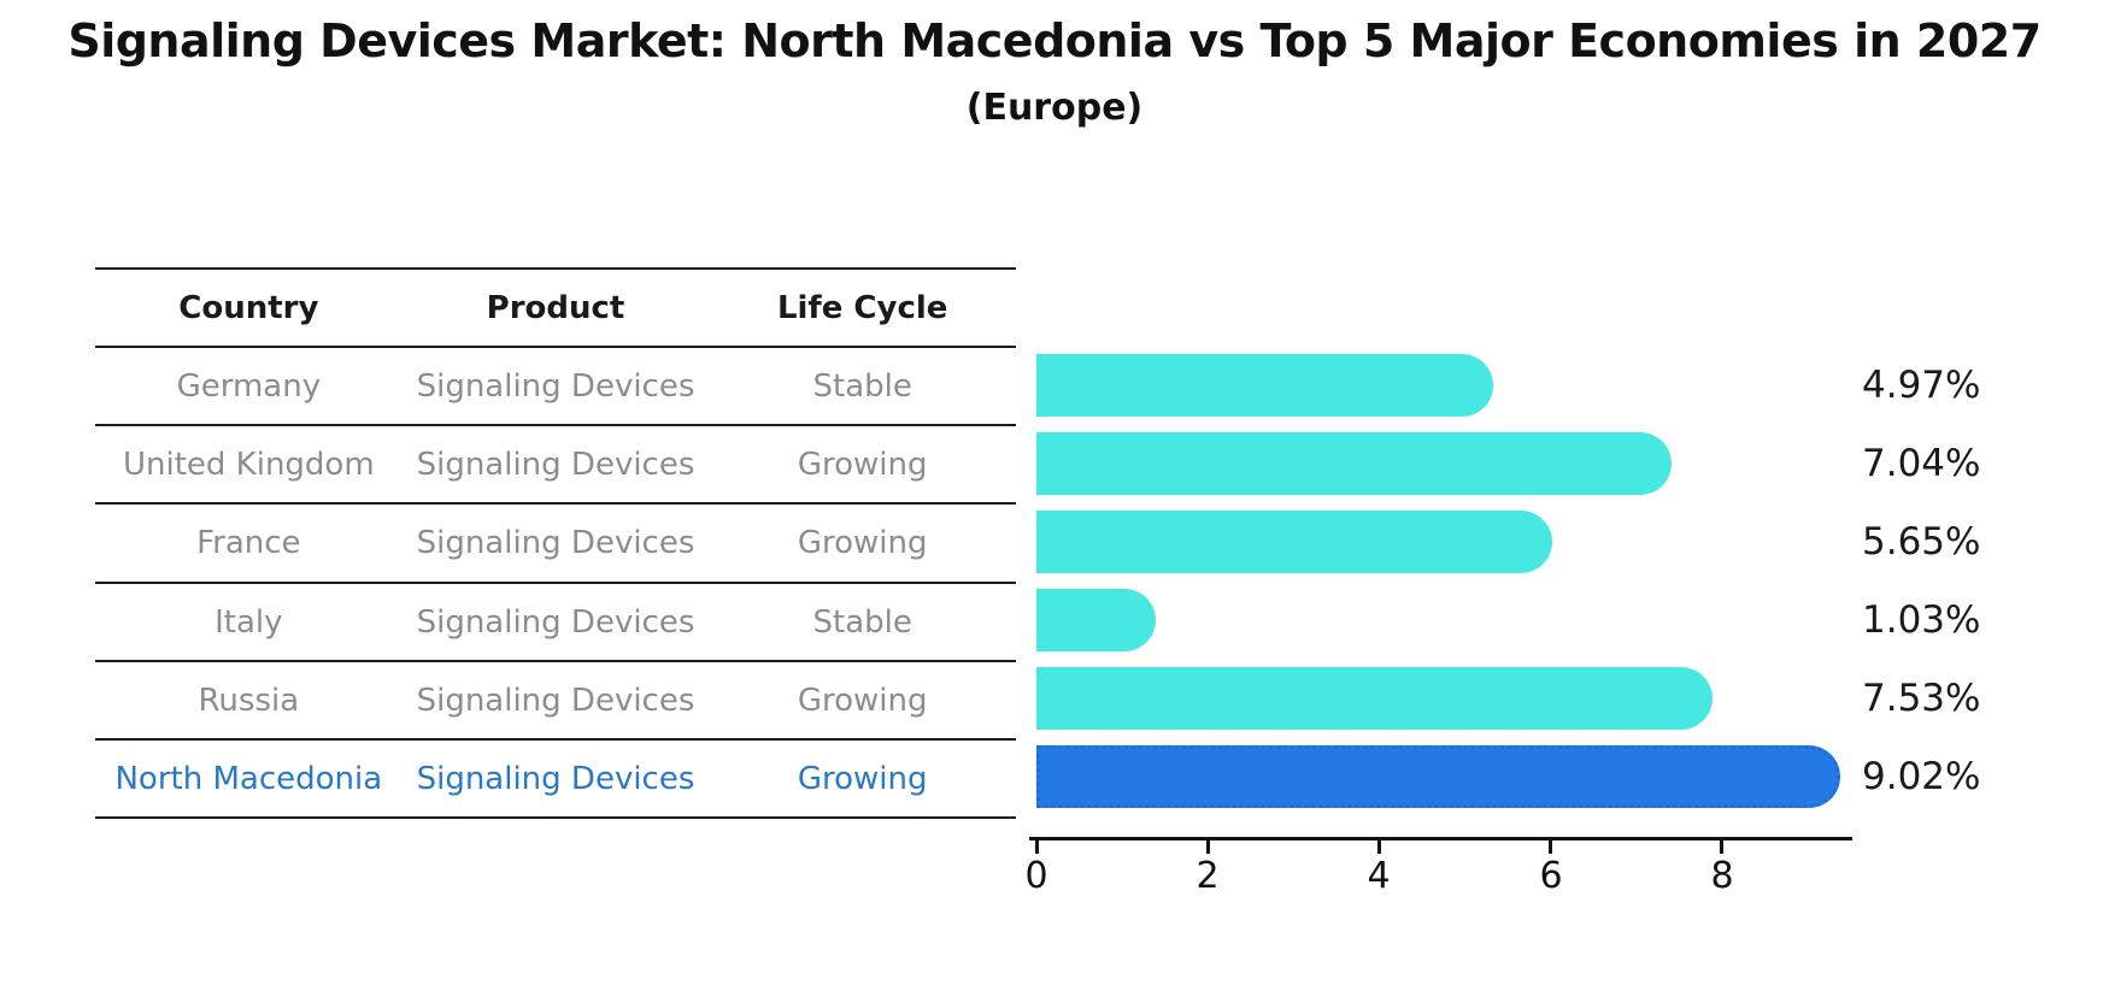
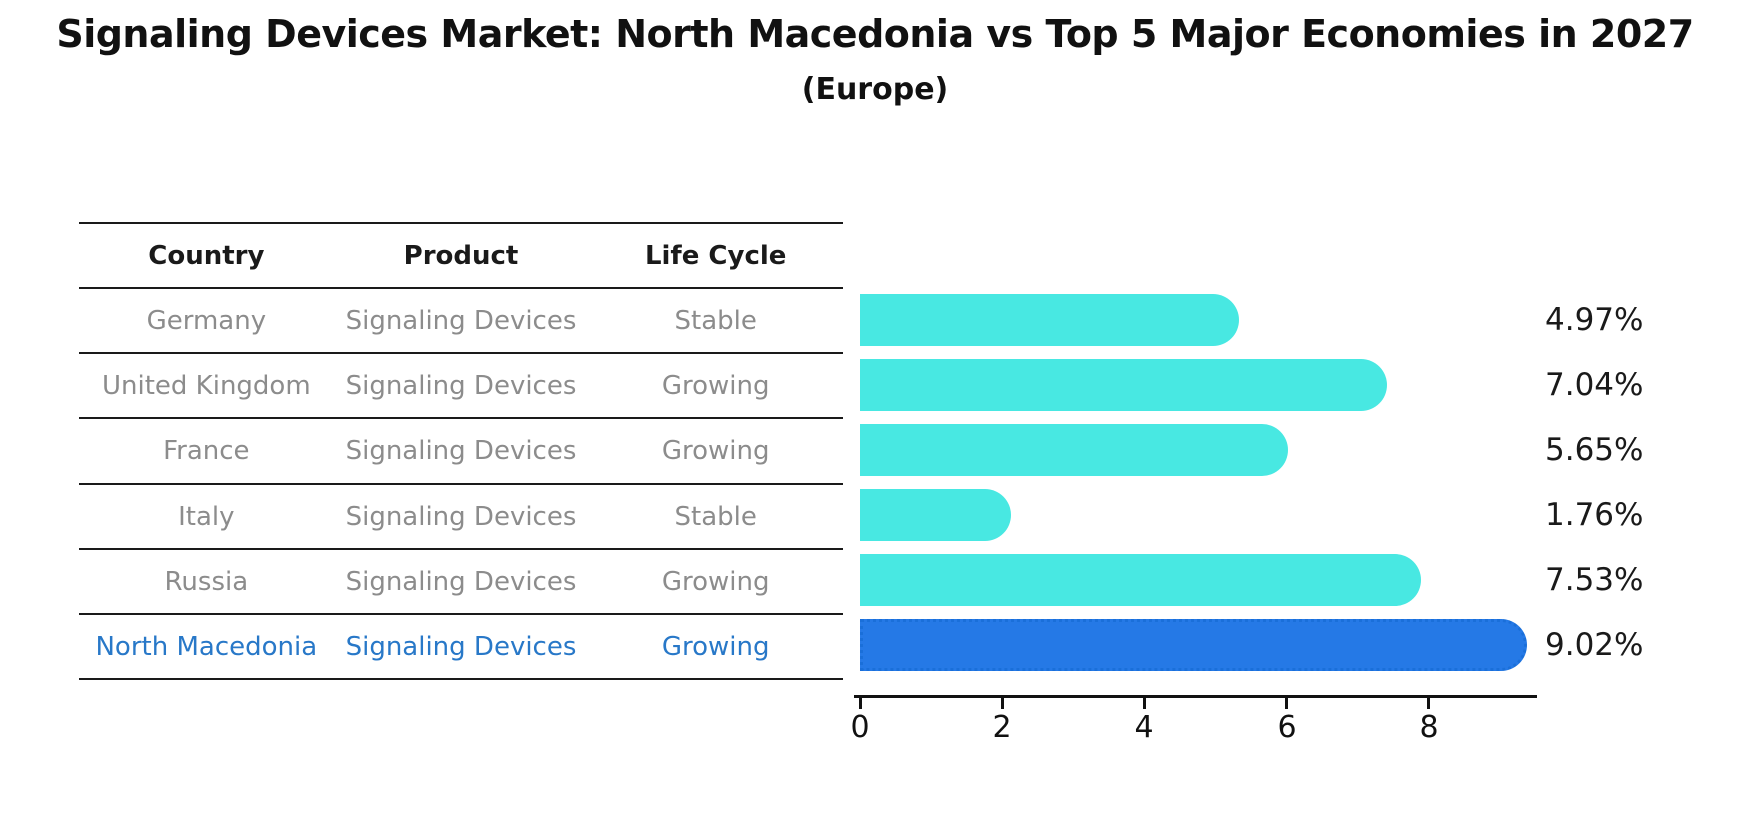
Italy: 1.03% -> 1.76%
